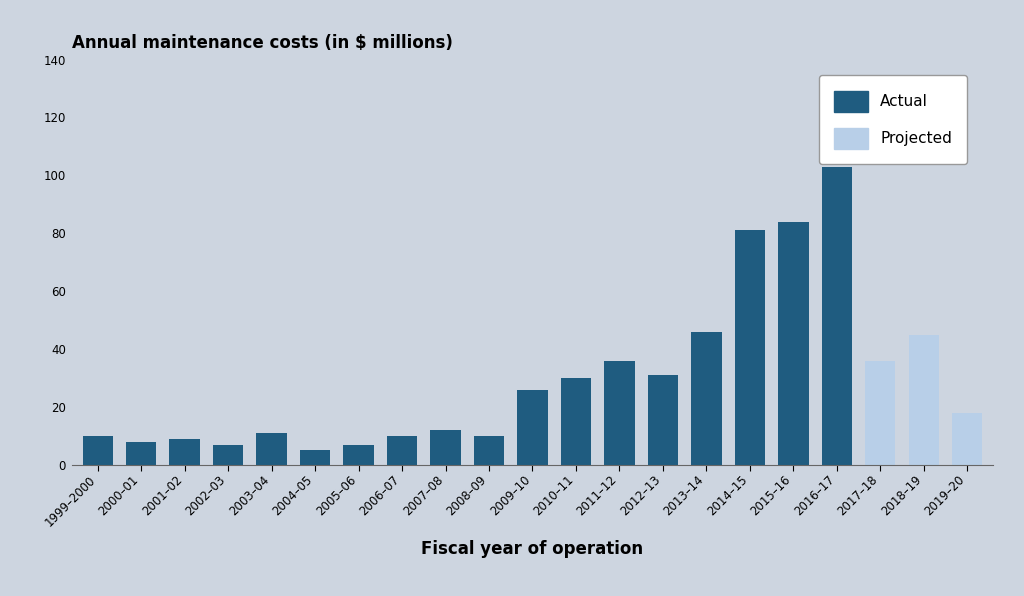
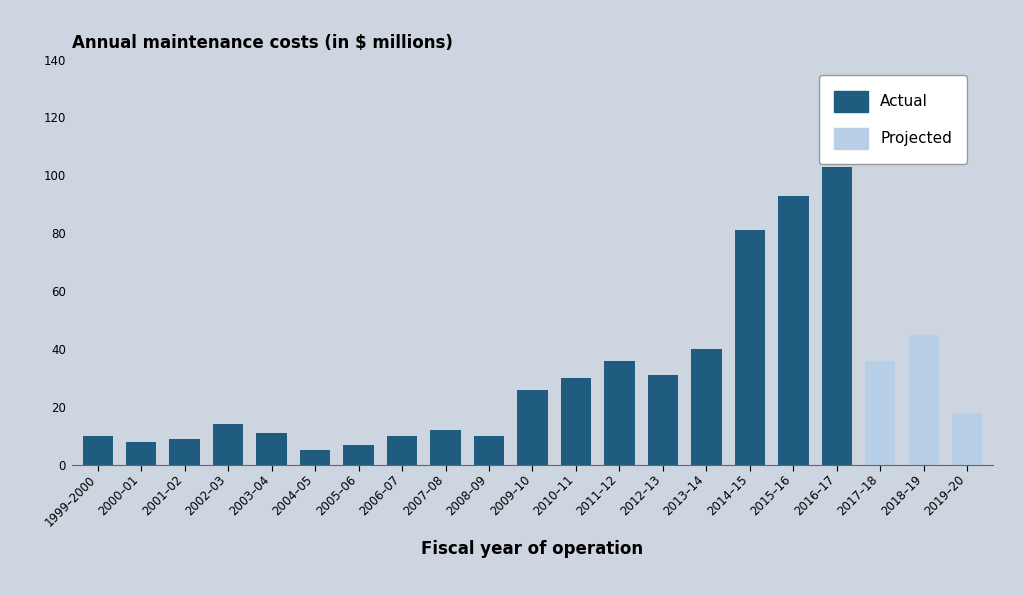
2002–03: 7 -> 14
2013–14: 46 -> 40
2015–16: 84 -> 93
